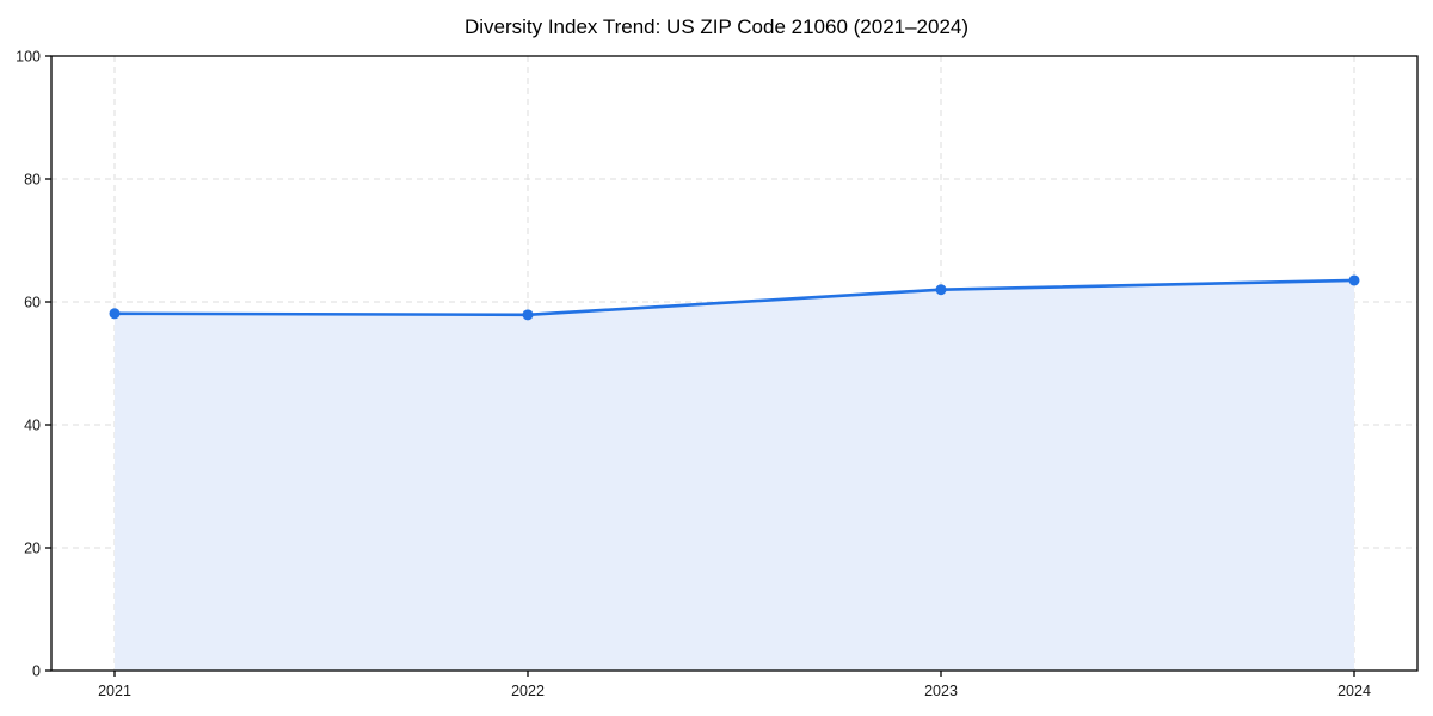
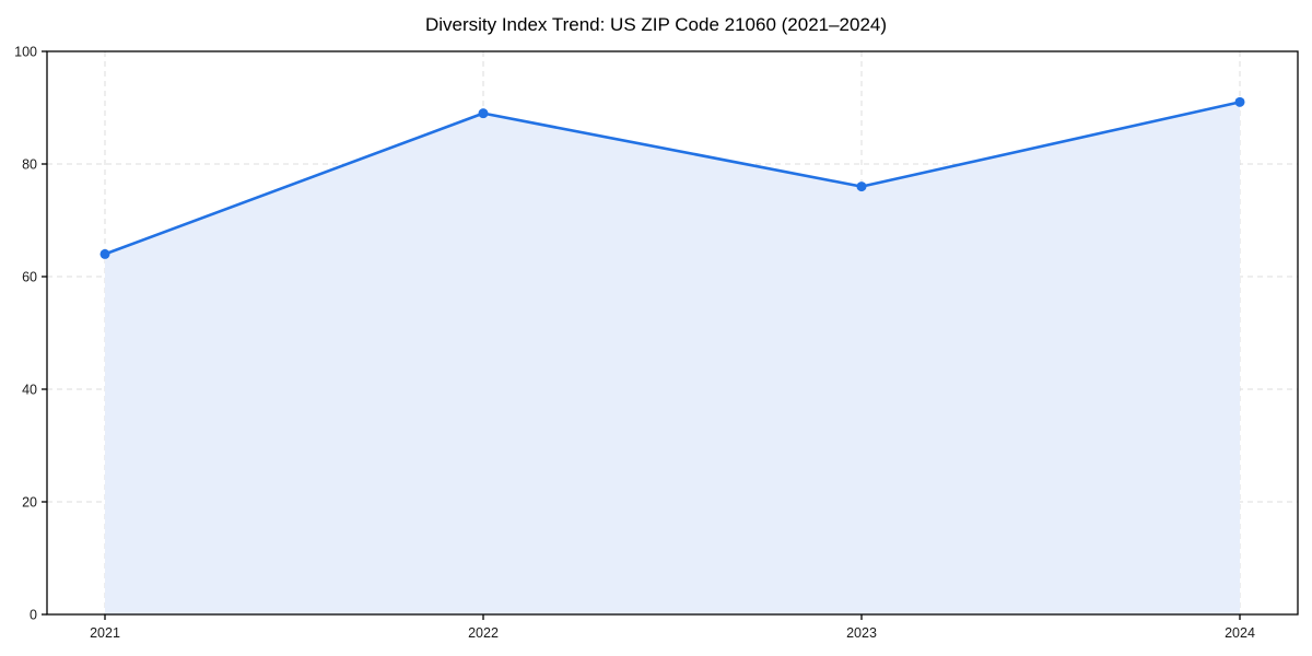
2021: 58 -> 64
2022: 58 -> 89
2023: 62 -> 76
2024: 64 -> 91
